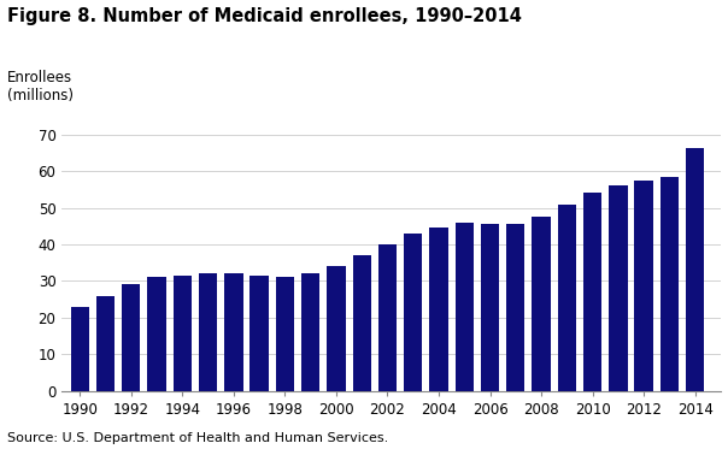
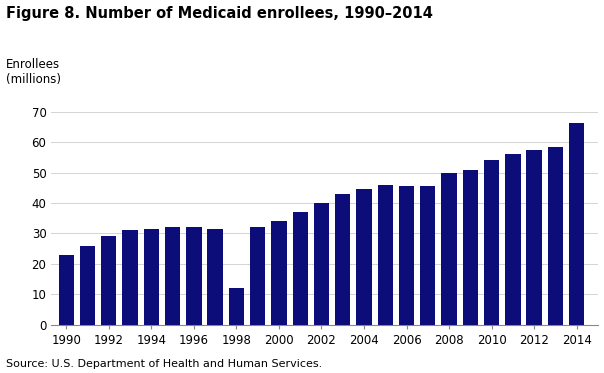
1998: 31.0 -> 12.0
2008: 47.5 -> 50.0
